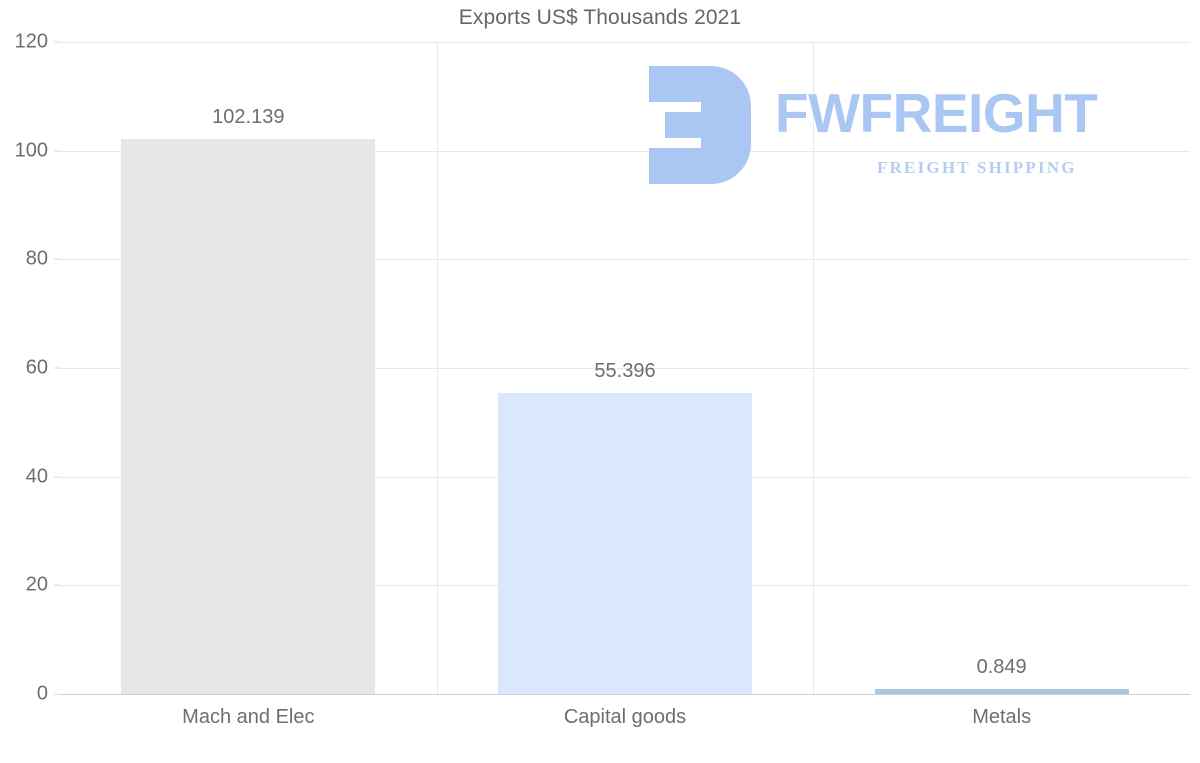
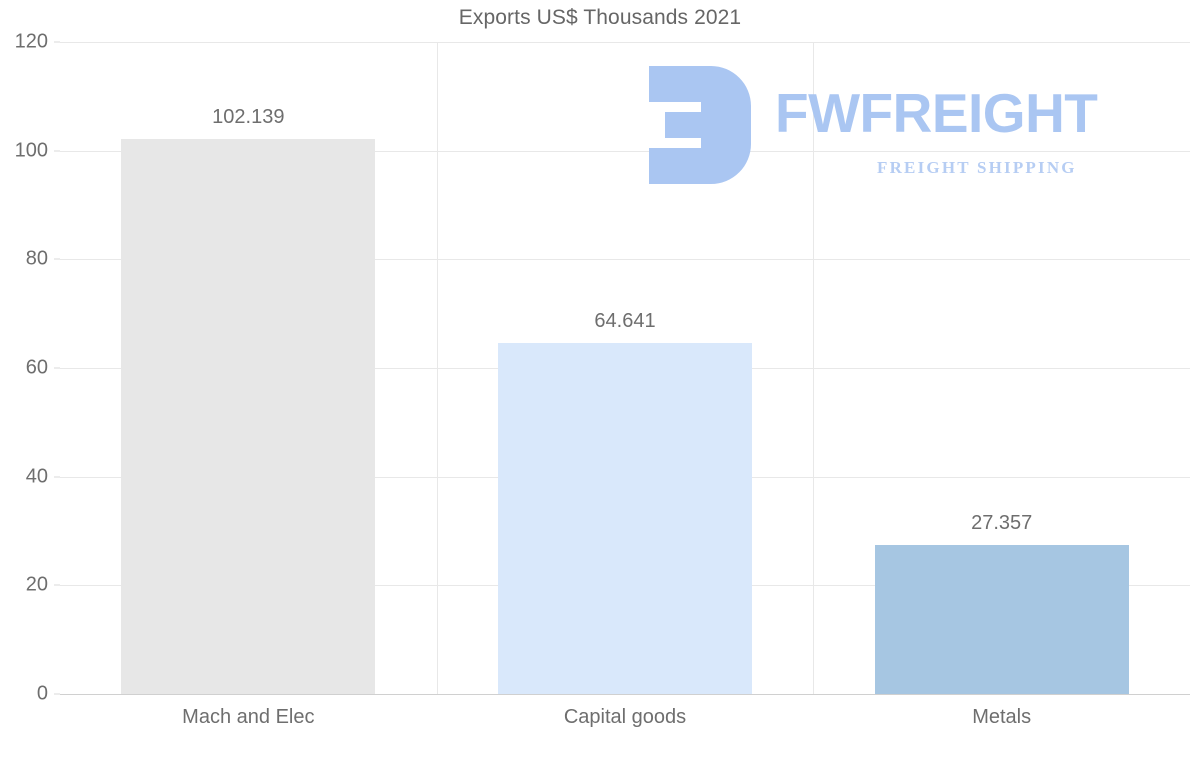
Capital goods: 55.396 -> 64.641
Metals: 0.849 -> 27.357
